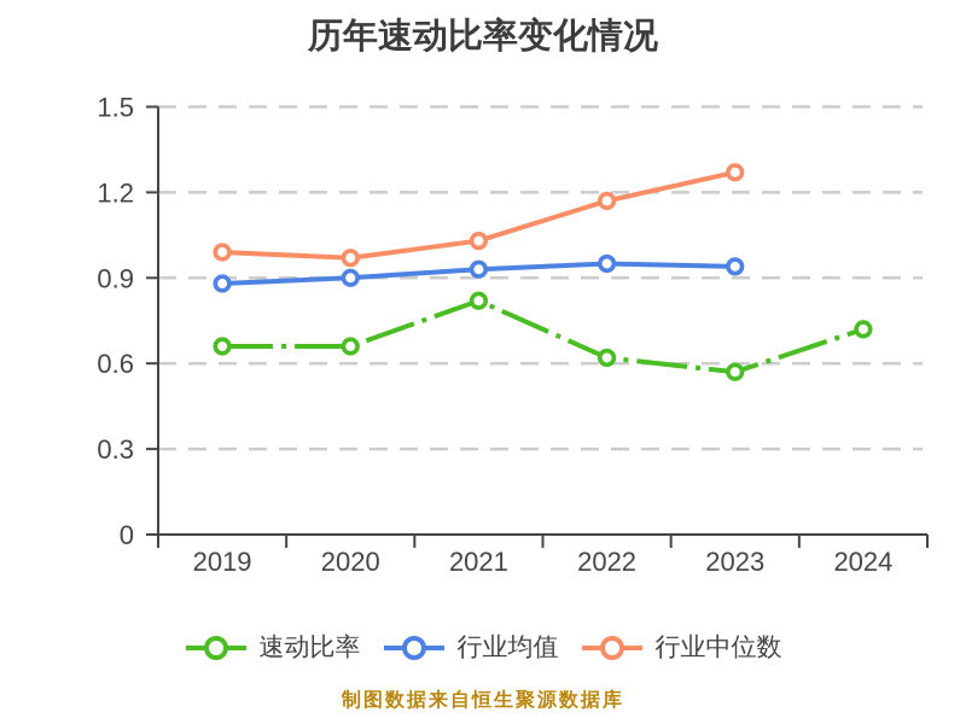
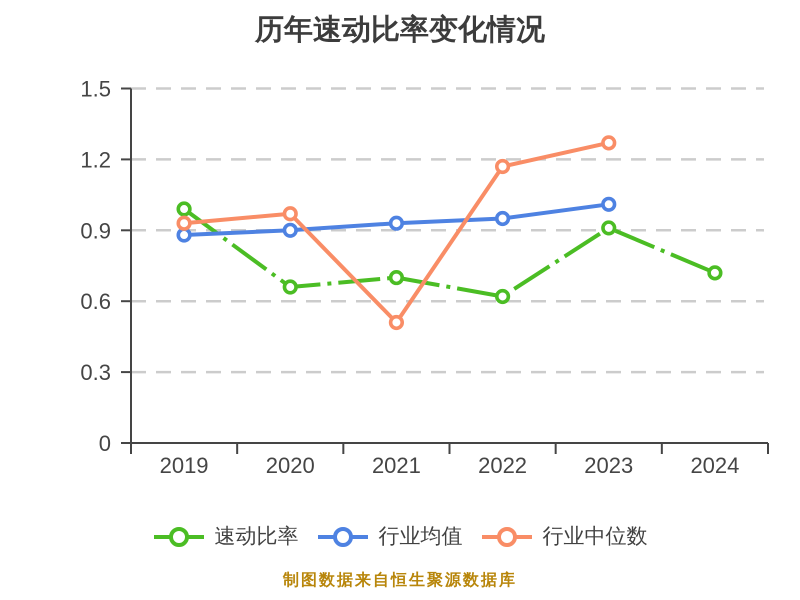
速动比率/2019: 0.66 -> 0.99
行业中位数/2019: 0.99 -> 0.93
速动比率/2021: 0.82 -> 0.70
行业中位数/2021: 1.03 -> 0.51
速动比率/2023: 0.57 -> 0.91
行业均值/2023: 0.94 -> 1.01
